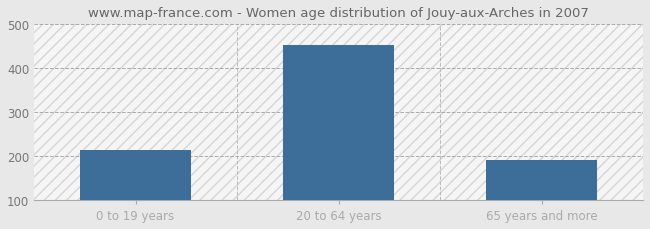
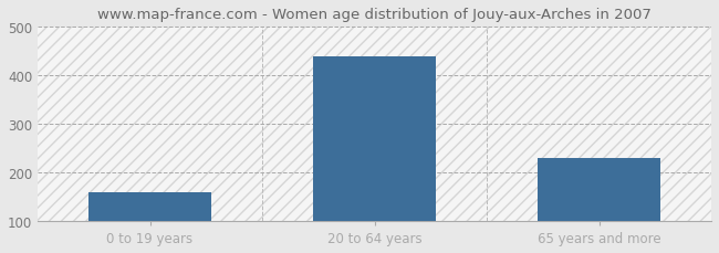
0 to 19 years: 213 -> 160
20 to 64 years: 453 -> 440
65 years and more: 190 -> 230
